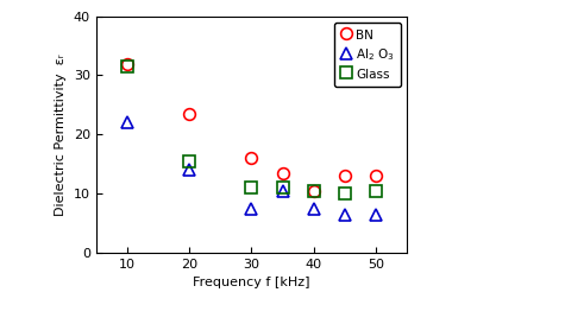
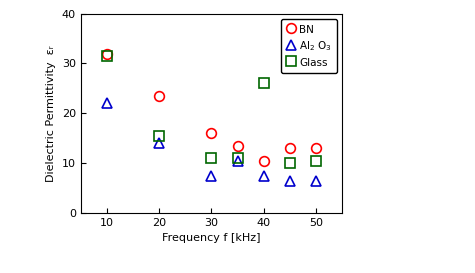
Glass/40: 10.5 -> 26.0
